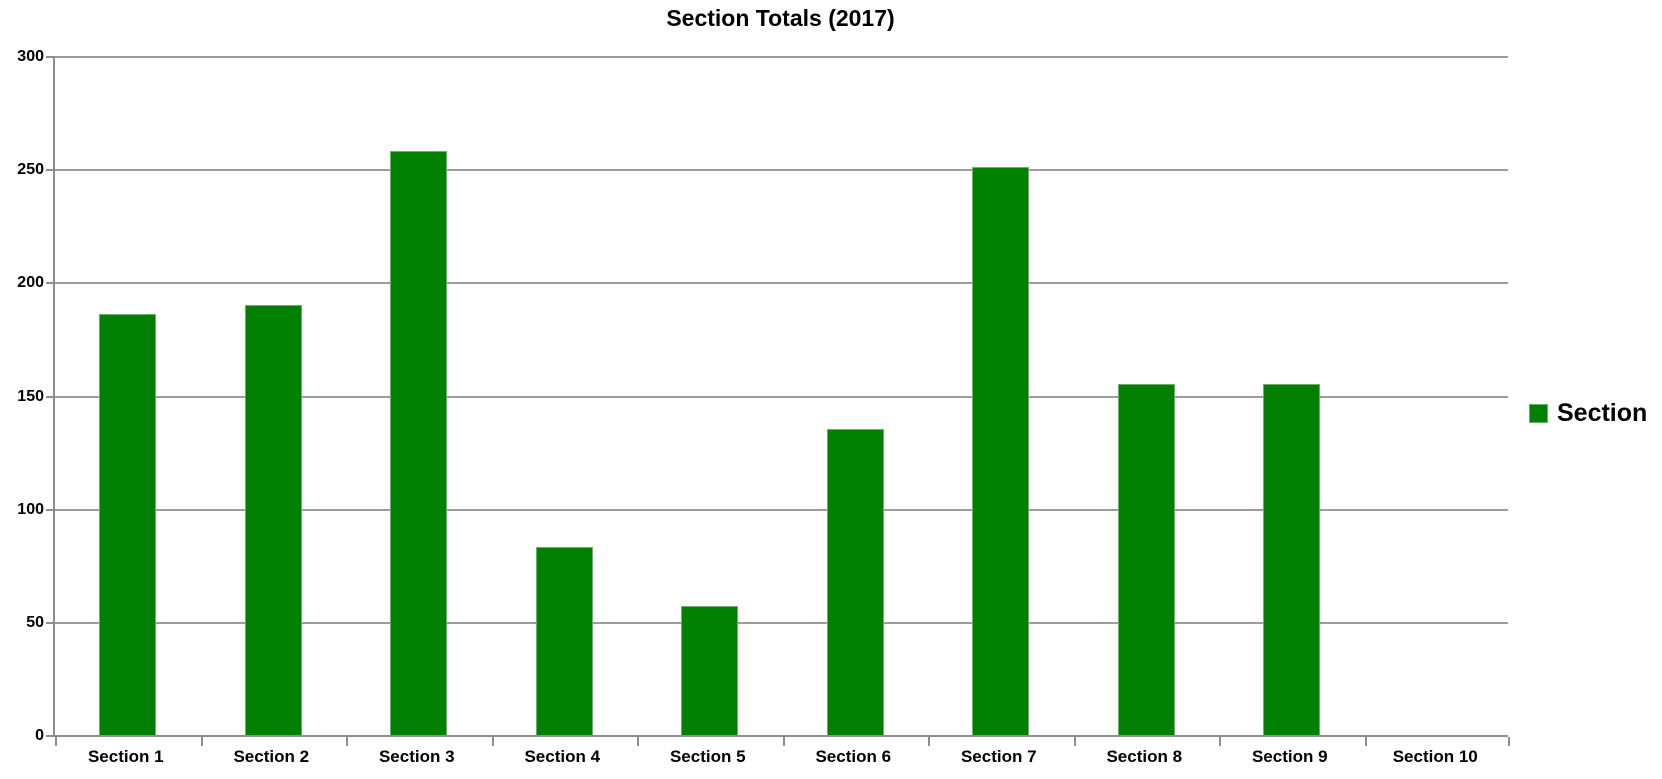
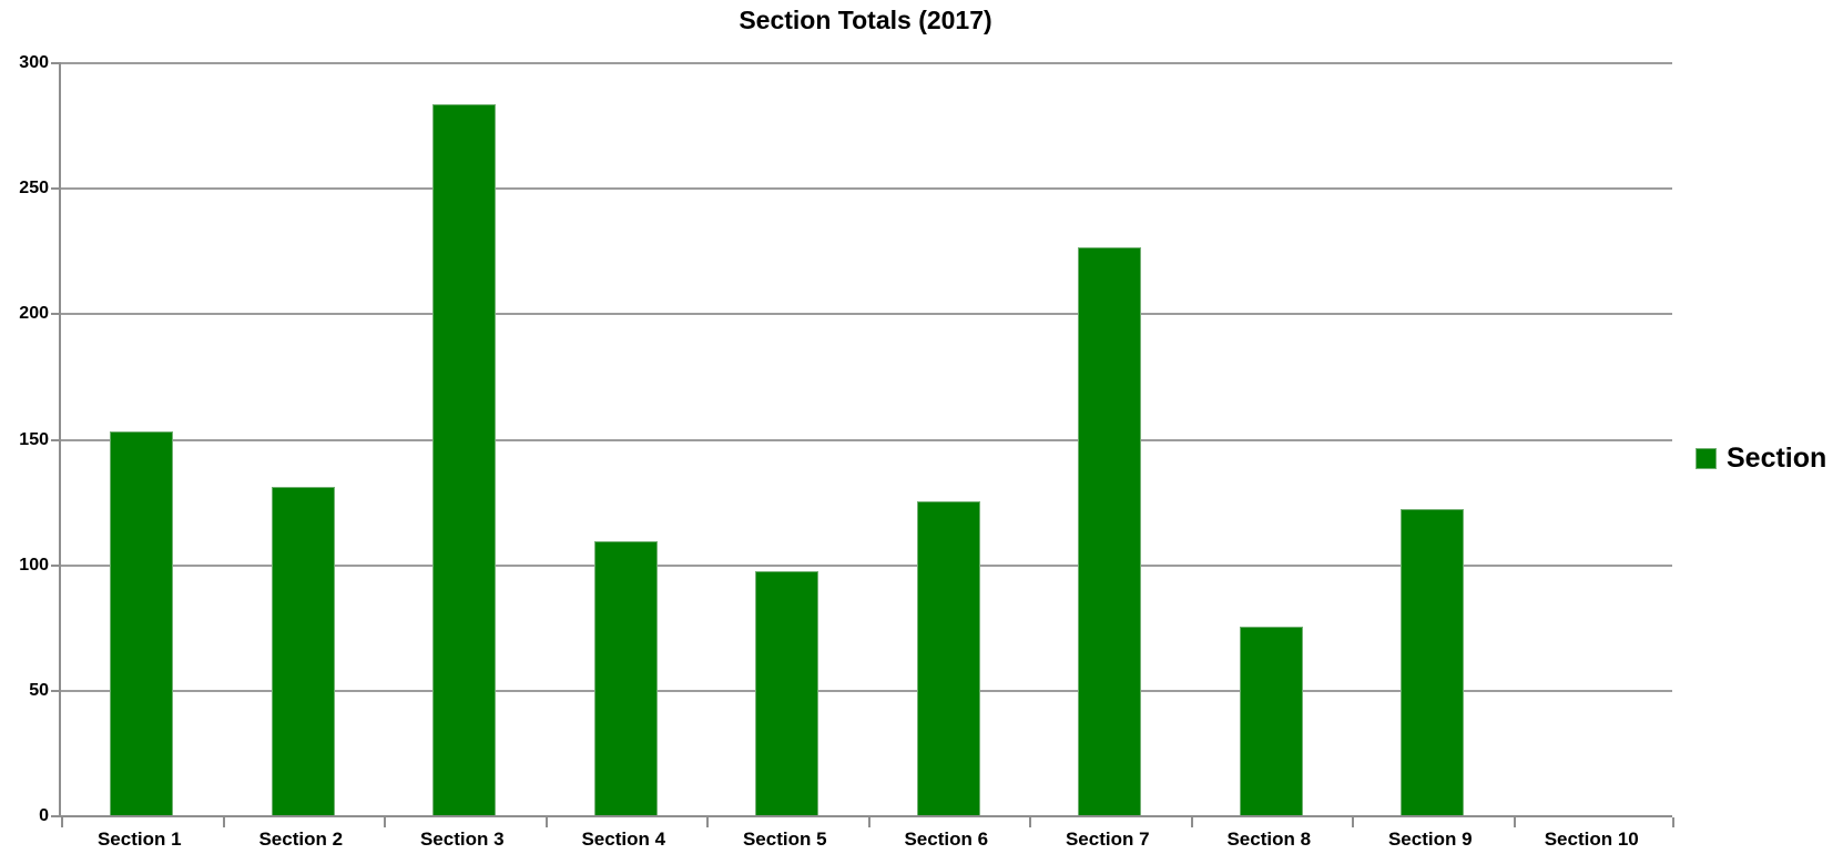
Section 1: 186 -> 153
Section 2: 190 -> 131
Section 3: 258 -> 283
Section 4: 83 -> 109
Section 5: 57 -> 97
Section 6: 135 -> 125
Section 7: 251 -> 226
Section 8: 155 -> 75
Section 9: 155 -> 122
